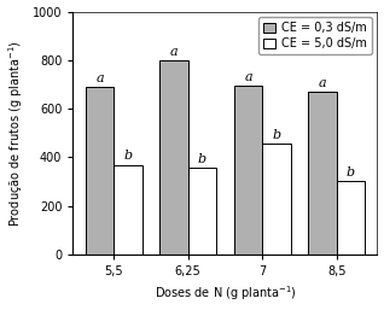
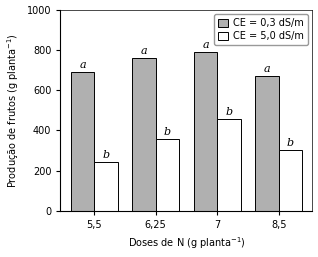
CE = 5,0 dS/m/5,5: 370 -> 245
CE = 0,3 dS/m/6,25: 800 -> 760
CE = 0,3 dS/m/7: 695 -> 790
